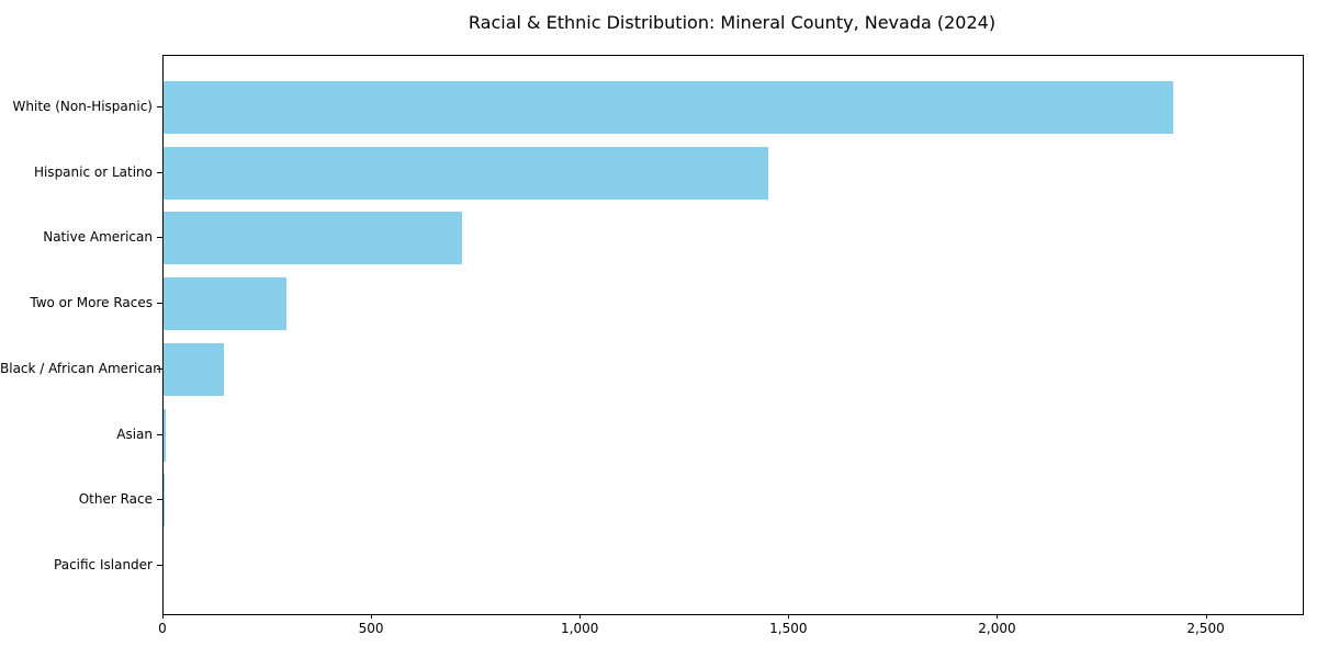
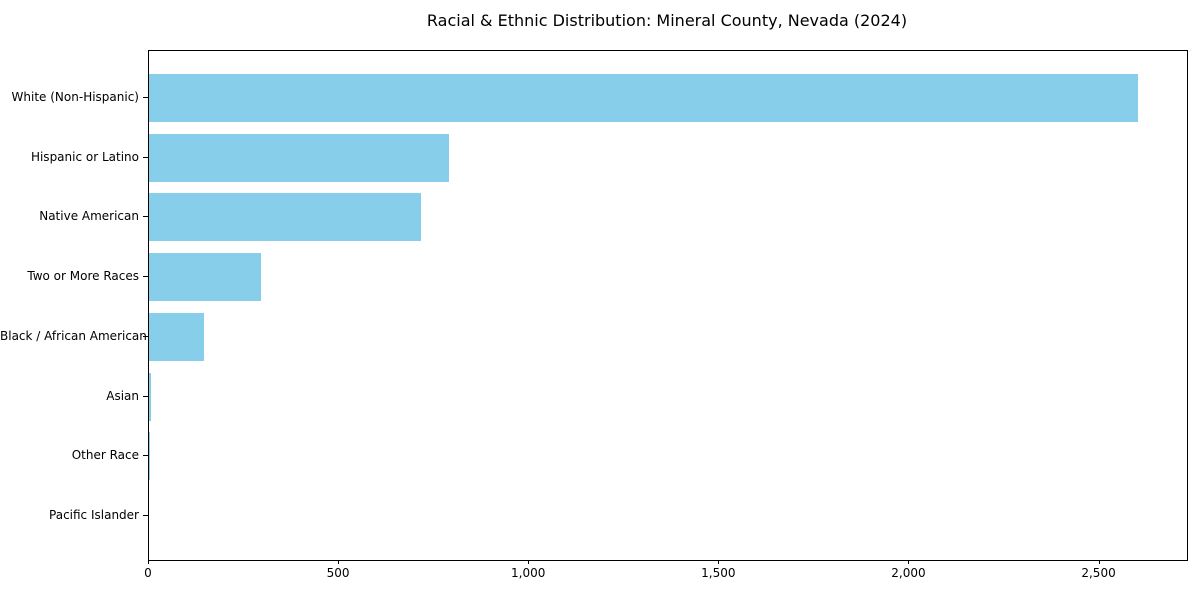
White (Non-Hispanic): 2420 -> 2600
Hispanic or Latino: 1450 -> 790
